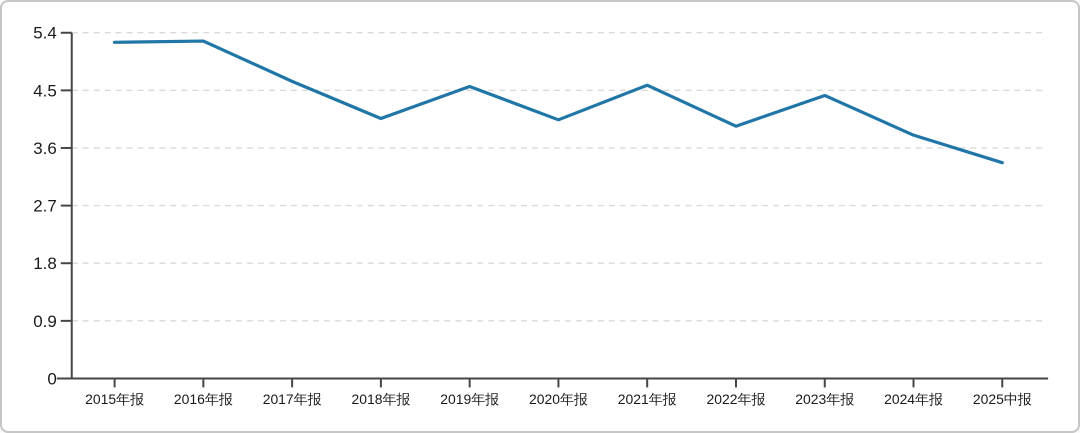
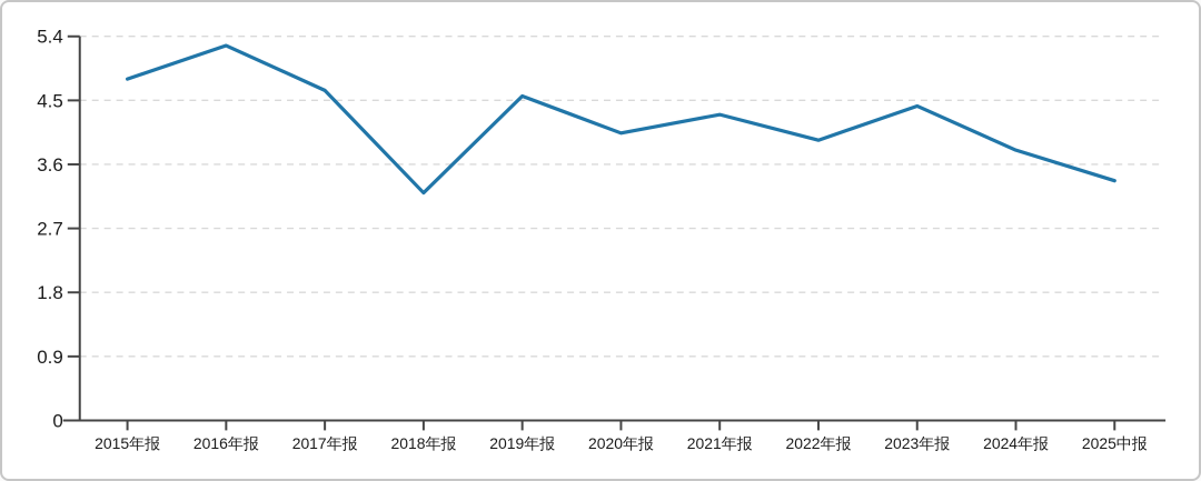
2015年报: 5.2 -> 4.8
2018年报: 4.1 -> 3.2
2021年报: 4.6 -> 4.3
